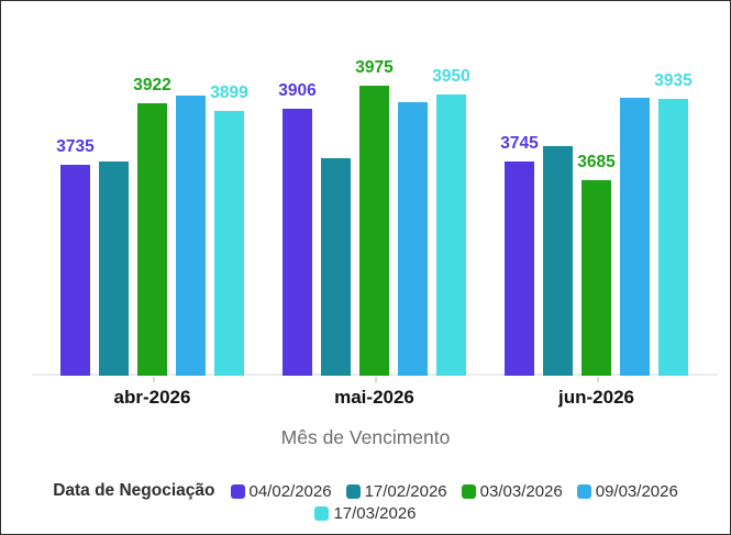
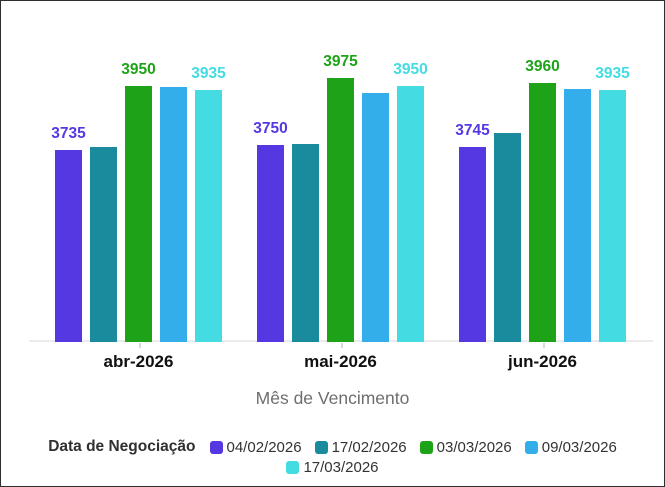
03/03/2026/abr-2026: 3922 -> 3950
17/03/2026/abr-2026: 3899 -> 3935
04/02/2026/mai-2026: 3906 -> 3750
03/03/2026/jun-2026: 3685 -> 3960
